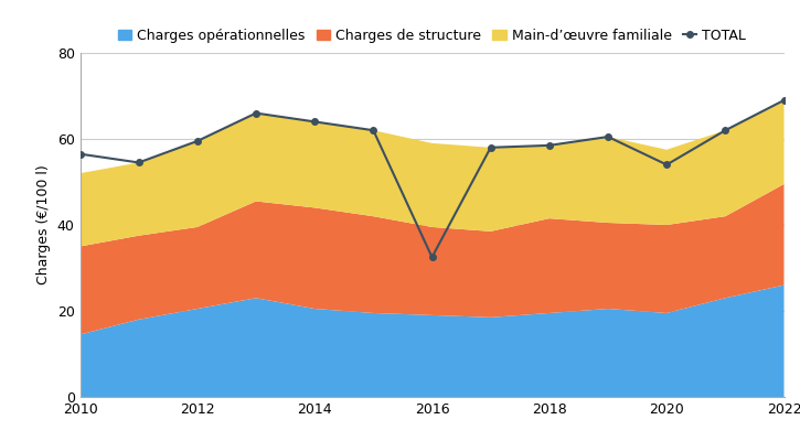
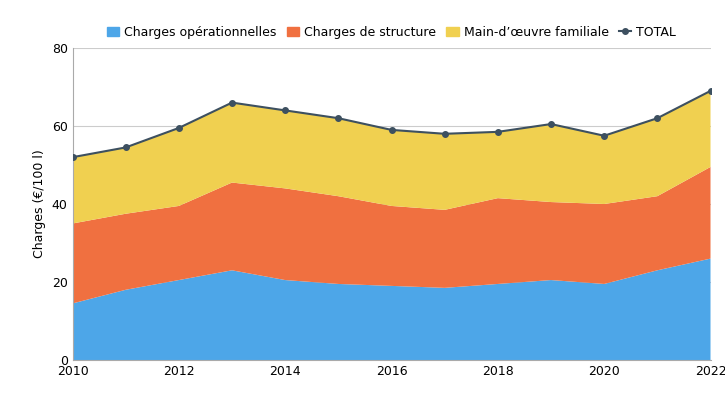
TOTAL/2010: 56.5 -> 52.0
TOTAL/2016: 32.5 -> 59.0
TOTAL/2020: 54.0 -> 57.5
